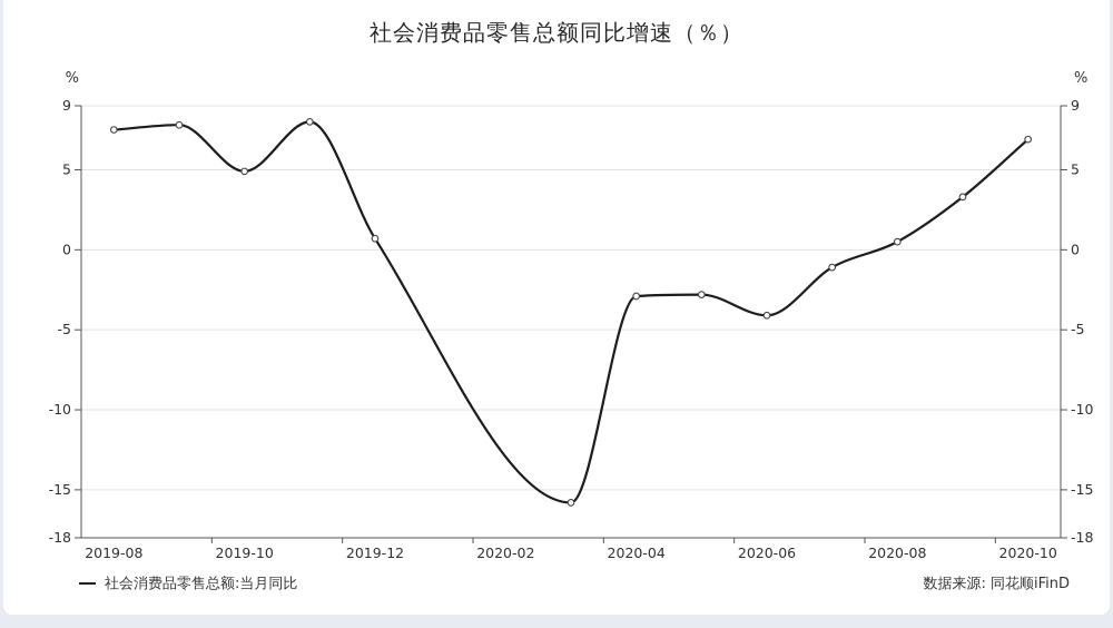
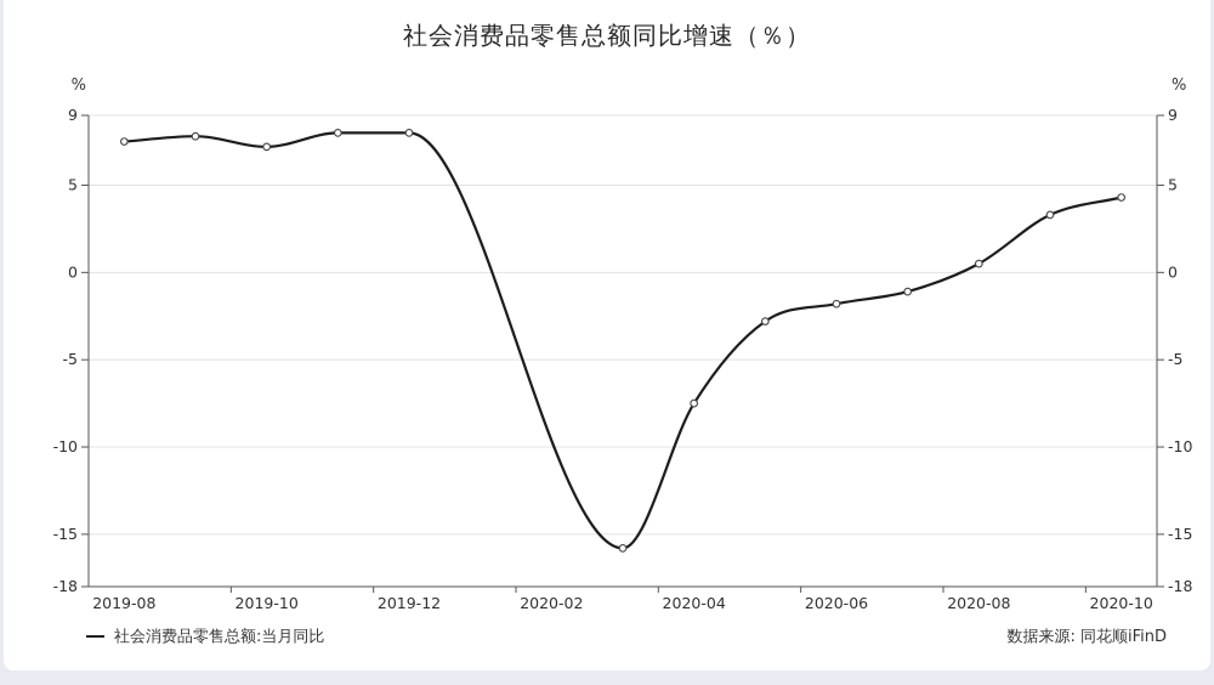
2019-10: 4.9 -> 7.2
2019-12: 0.7 -> 8.0
2020-04: -2.9 -> -7.5
2020-06: -4.1 -> -1.8
2020-10: 6.9 -> 4.3
